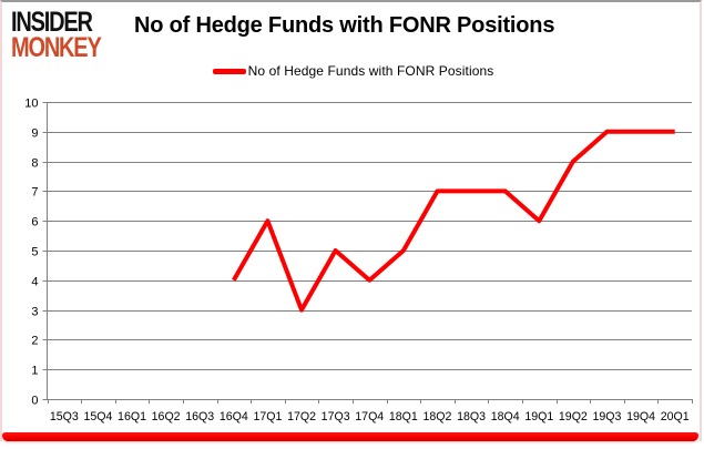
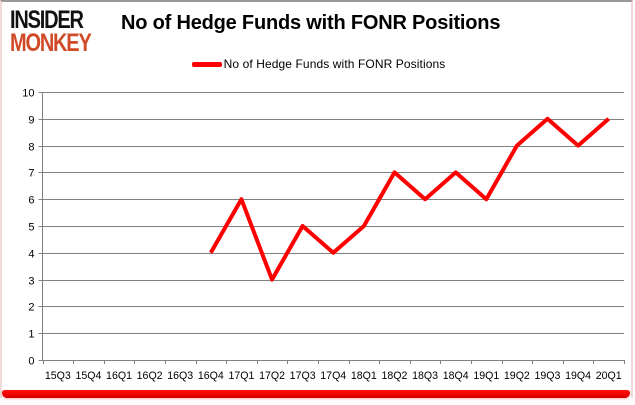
18Q3: 7 -> 6
19Q4: 9 -> 8
